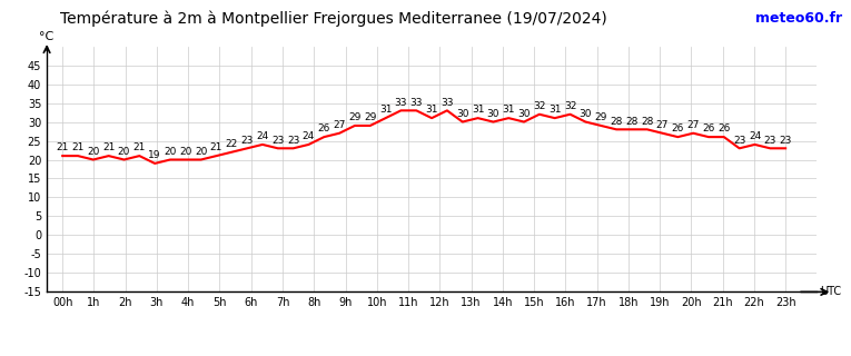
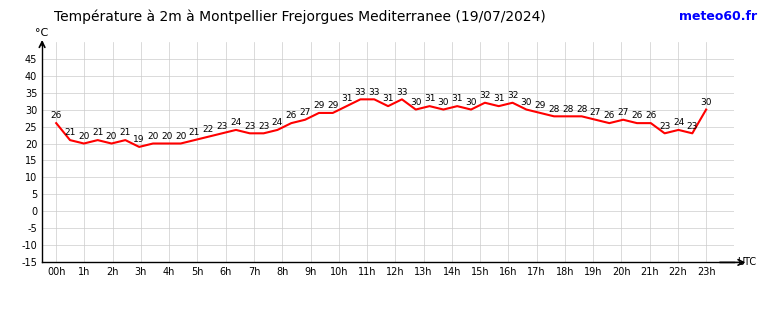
00h: 21 -> 26
23h: 23 -> 30
